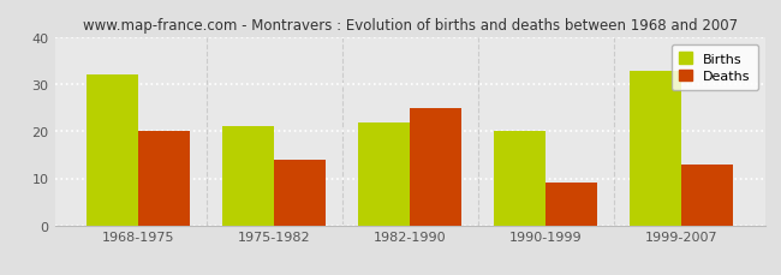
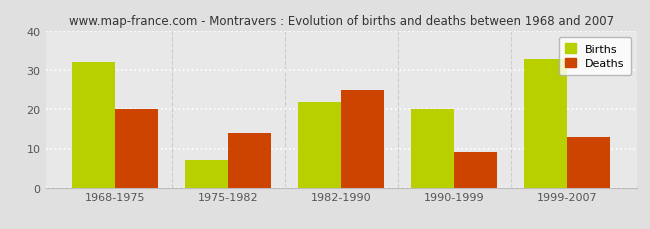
Births/1975-1982: 21 -> 7
